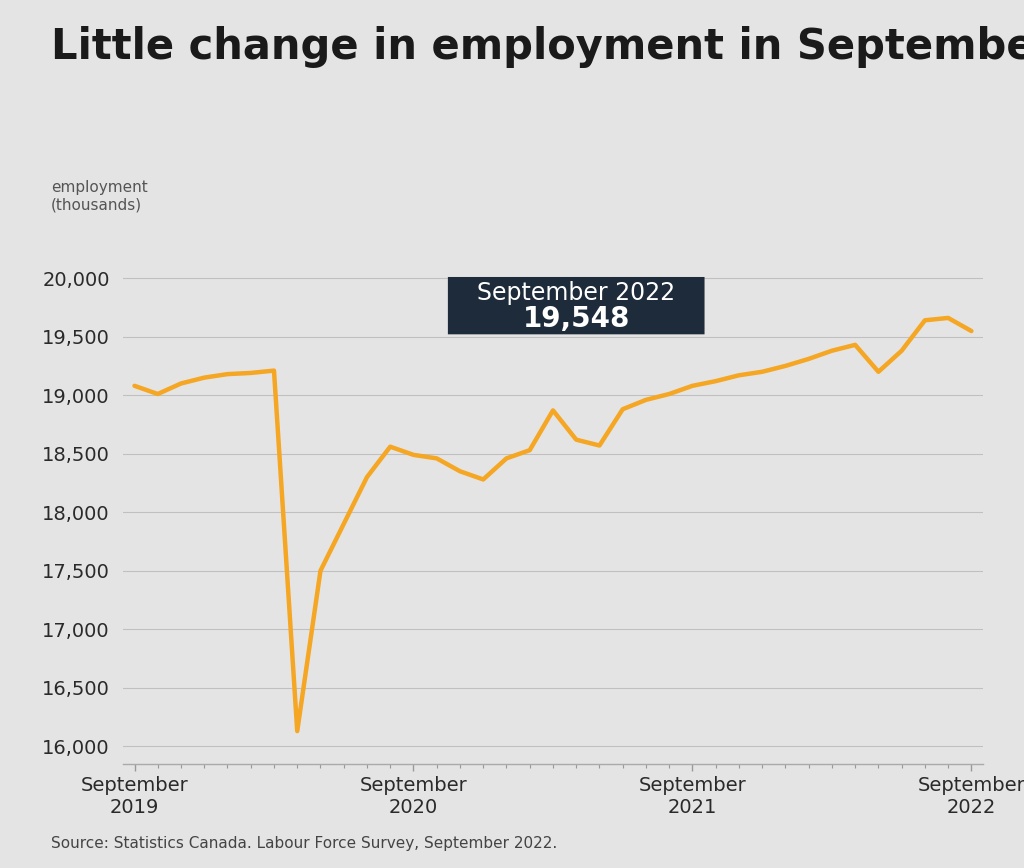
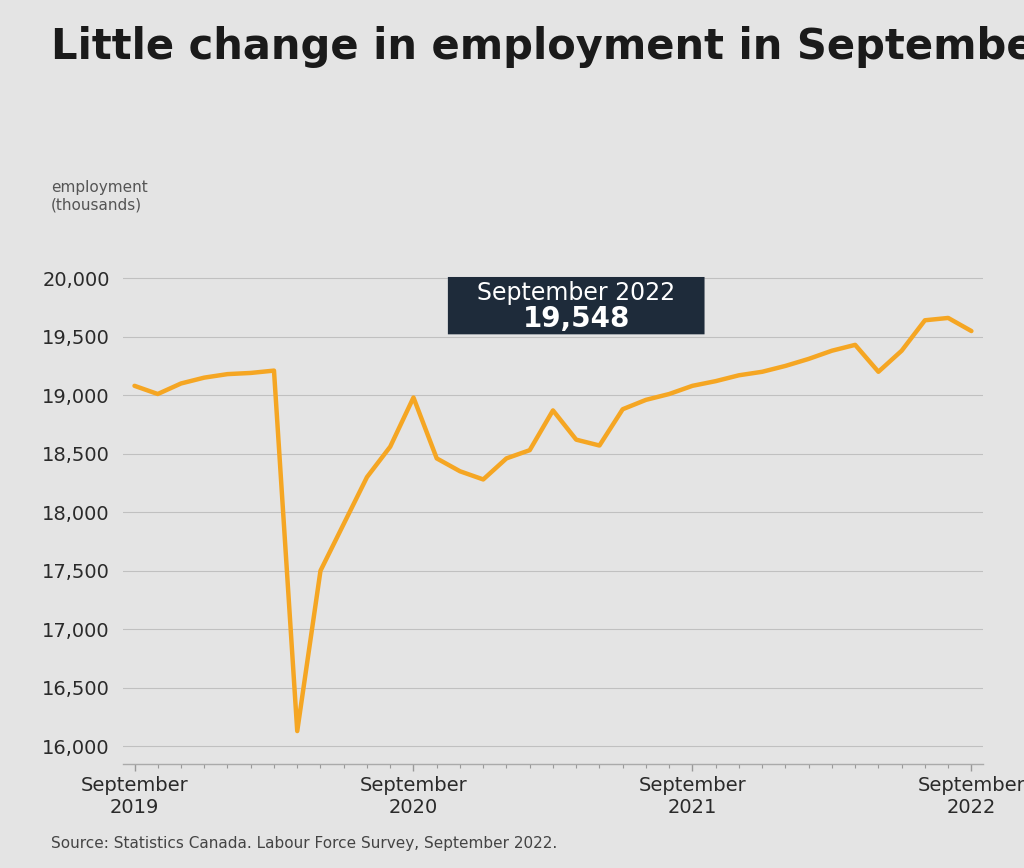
September 2020: 18,490 -> 18,980
